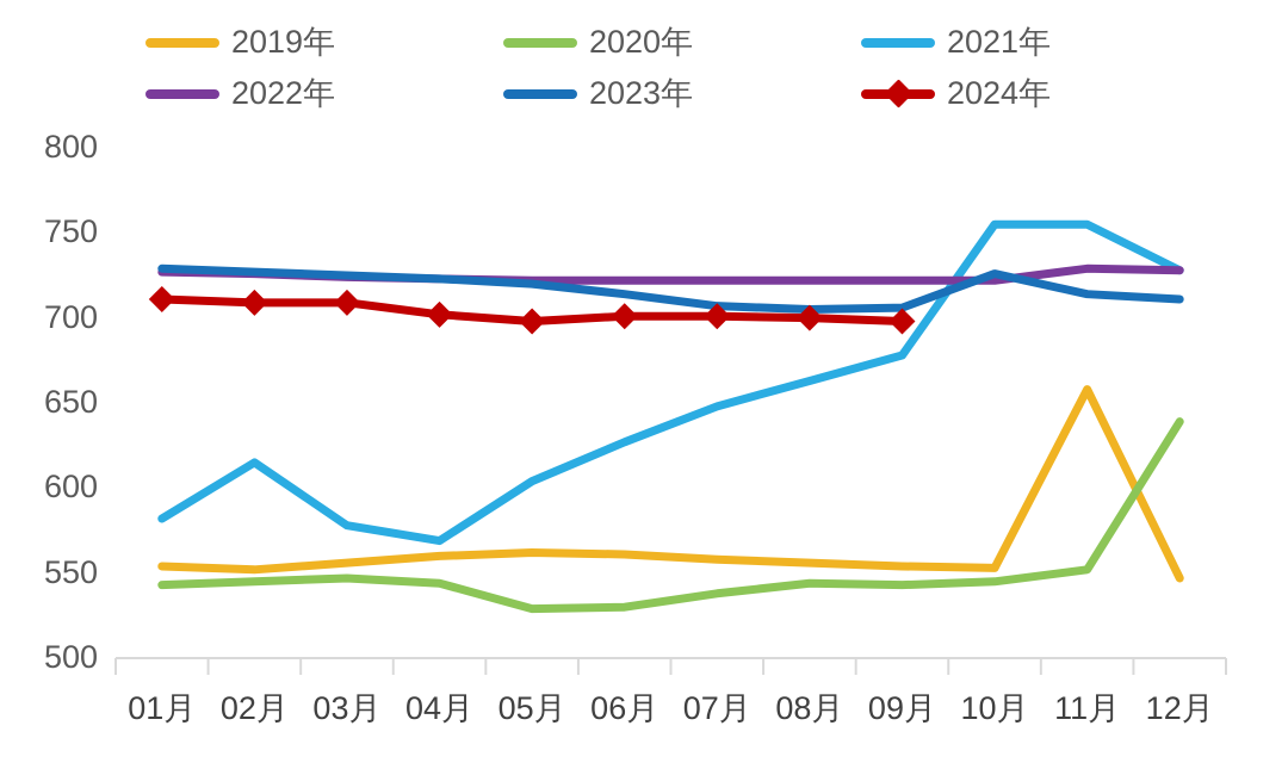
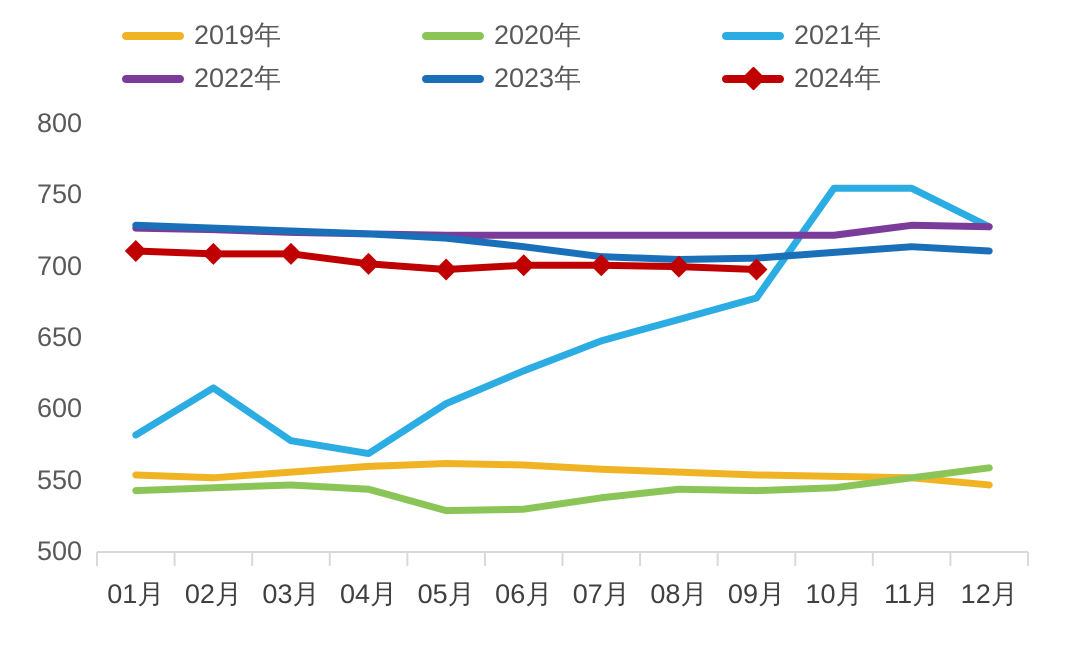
2023年/10月: 726 -> 710
2019年/11月: 658 -> 552
2020年/12月: 639 -> 559
